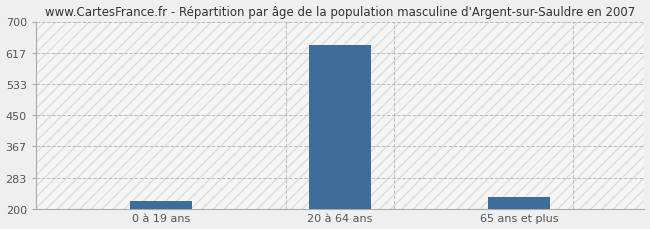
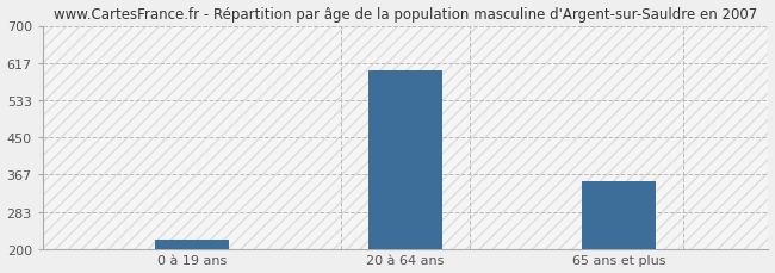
20 à 64 ans: 638 -> 600
65 ans et plus: 232 -> 350
